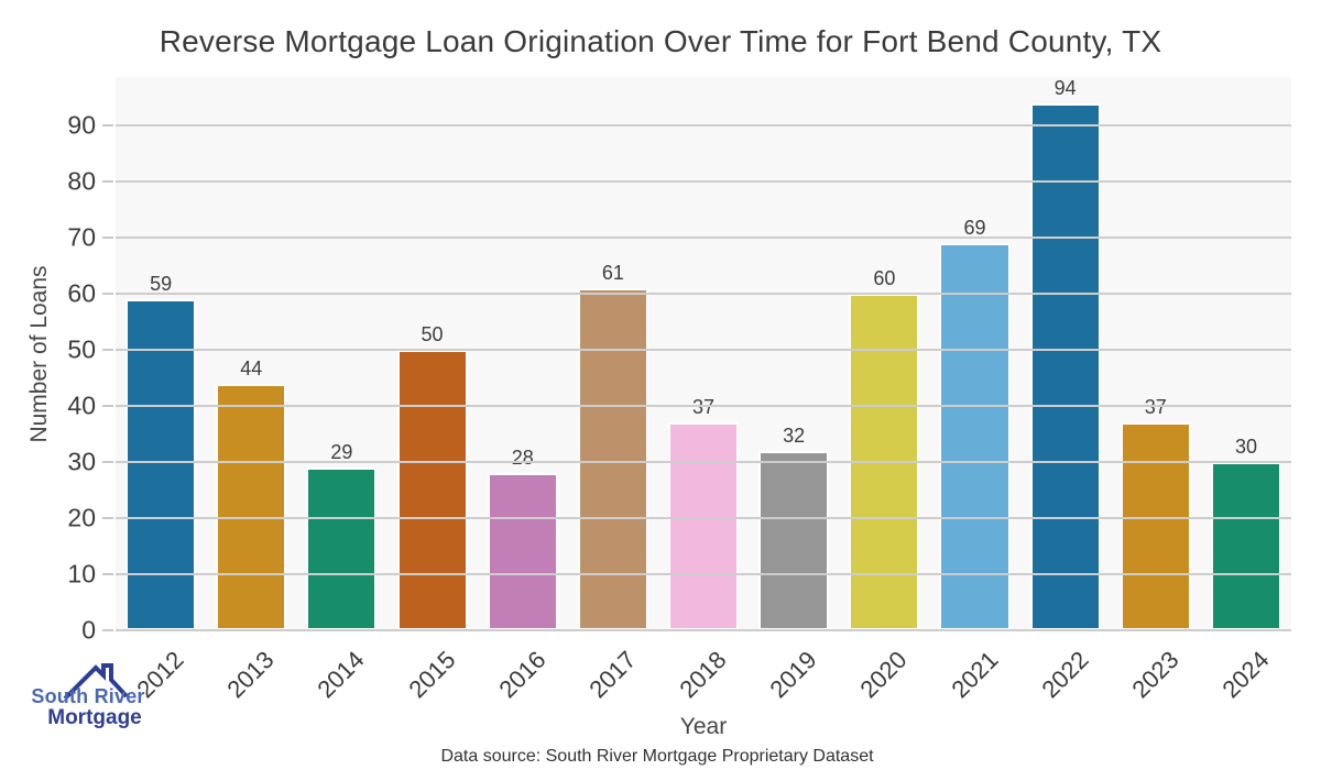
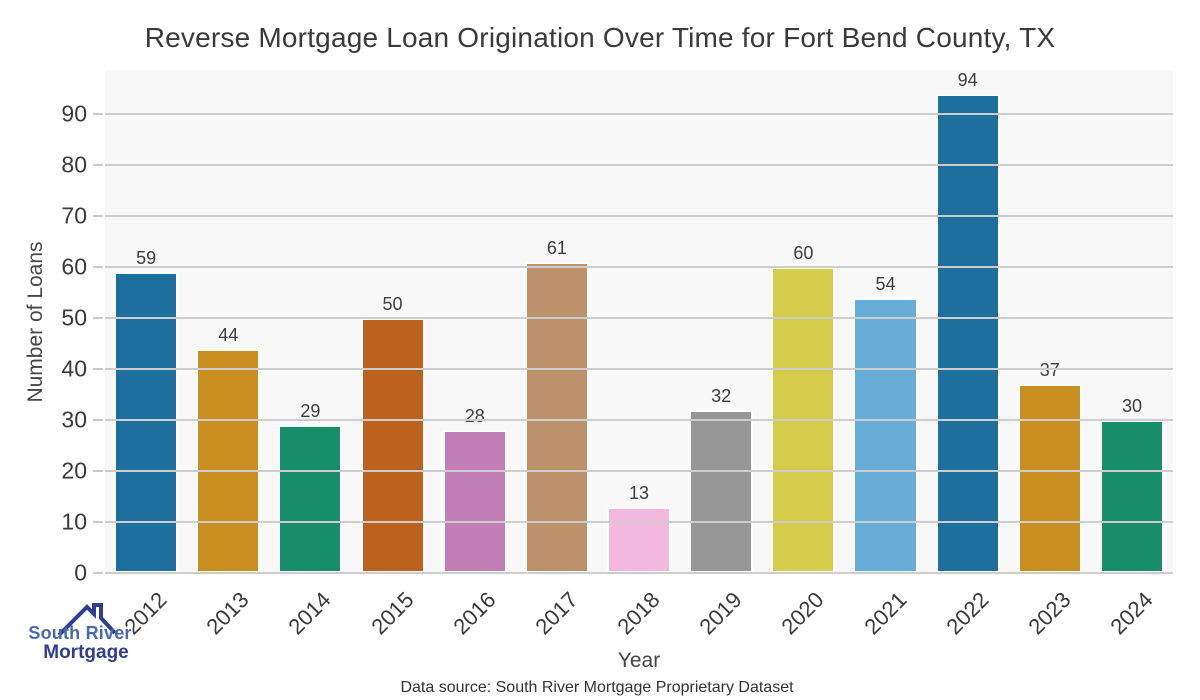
2018: 37 -> 13
2021: 69 -> 54
